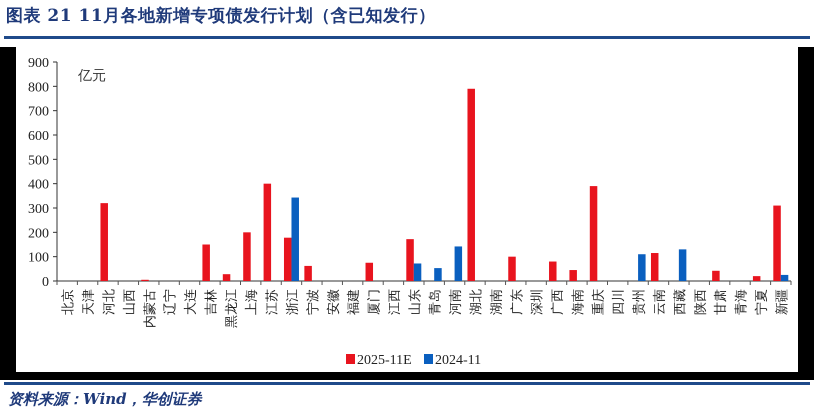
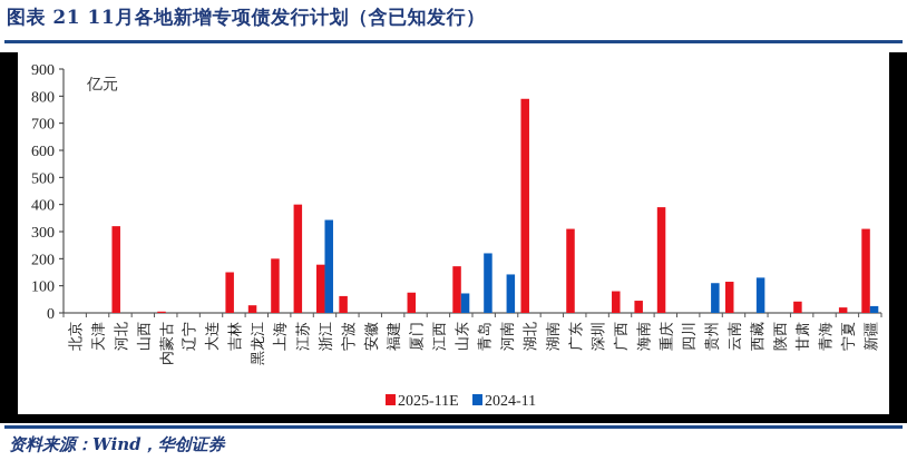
2024-11/青岛: 50 -> 220
2025-11E/广东: 100 -> 310
